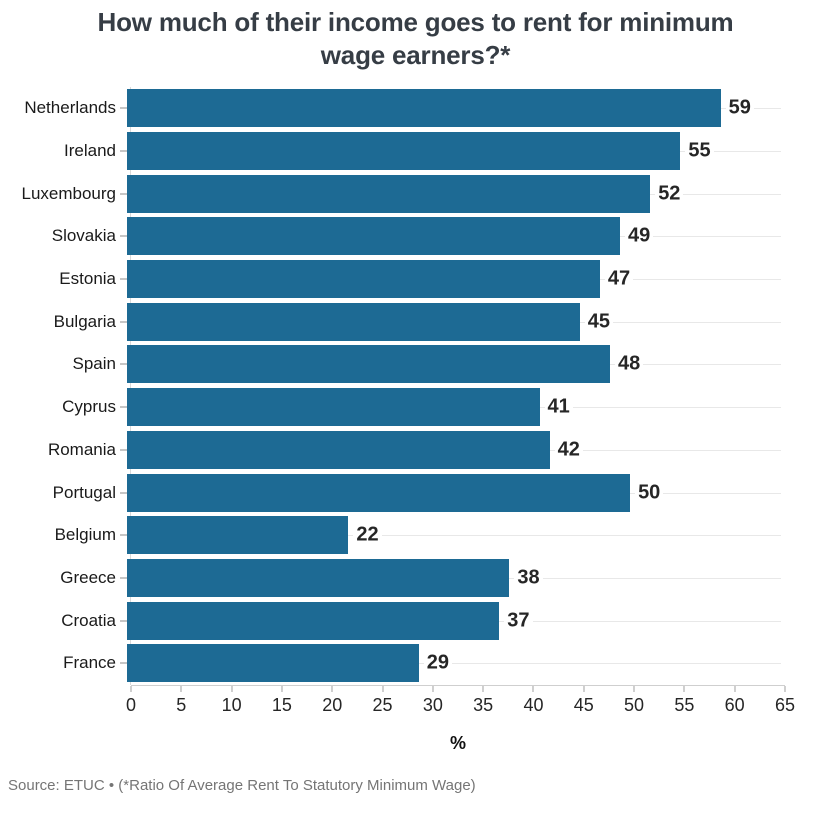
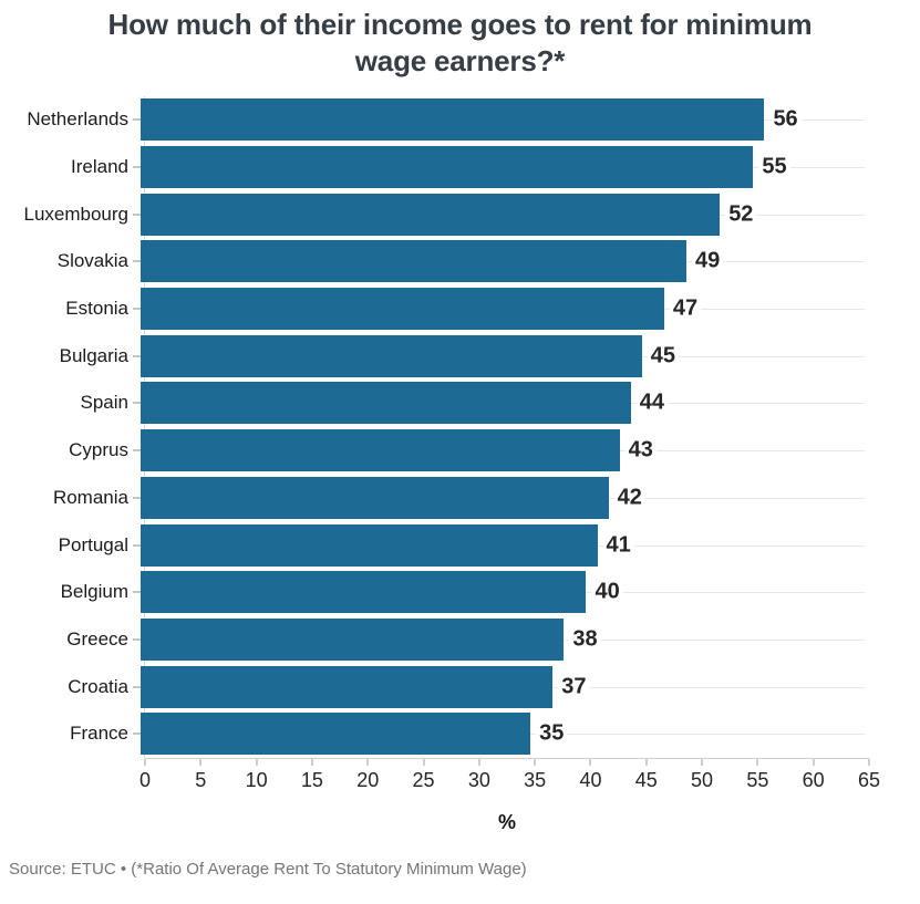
Netherlands: 59 -> 56
Spain: 48 -> 44
Cyprus: 41 -> 43
Portugal: 50 -> 41
Belgium: 22 -> 40
France: 29 -> 35
